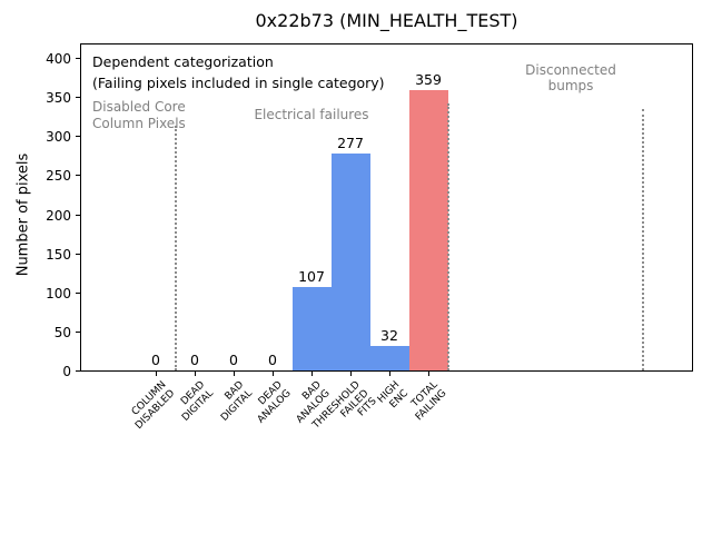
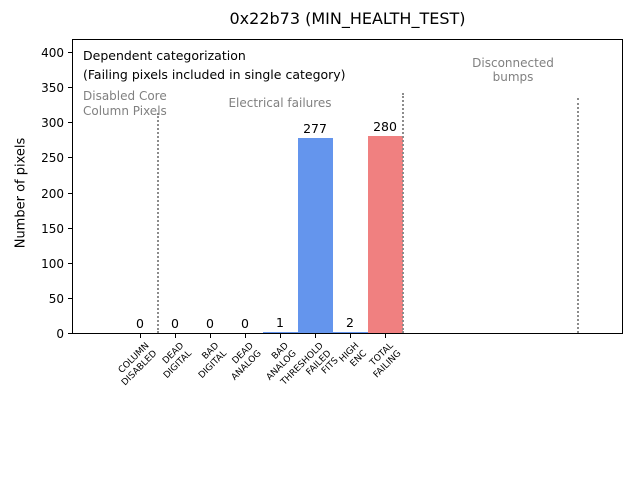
BAD ANALOG: 107 -> 1
HIGH ENC: 32 -> 2
TOTAL FAILING: 359 -> 280
